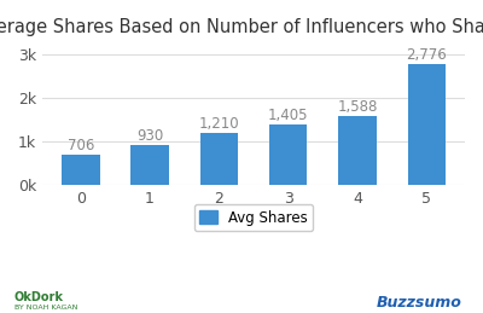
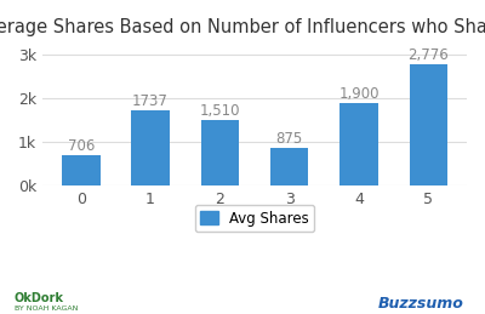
1: 930 -> 1737
2: 1,210 -> 1,510
3: 1,405 -> 875
4: 1,588 -> 1,900
